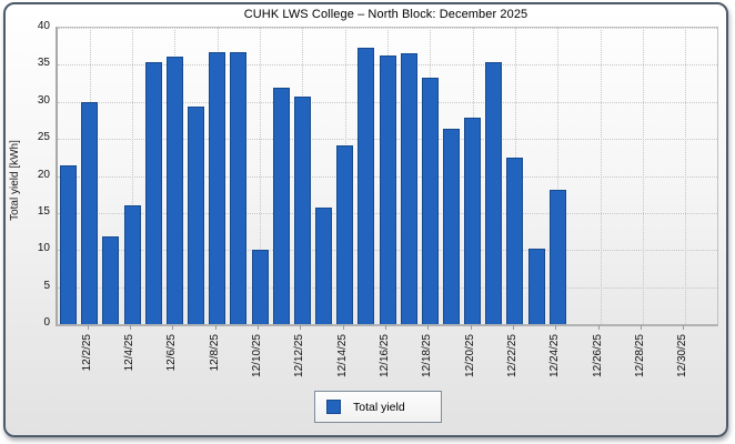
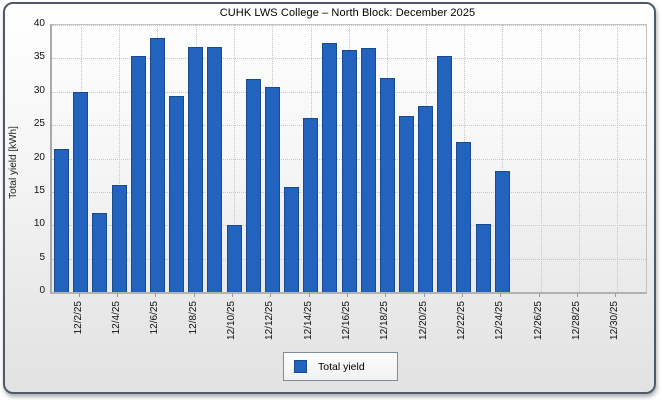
12/6/25: 36 -> 38
12/14/25: 24 -> 26
12/18/25: 33 -> 32
